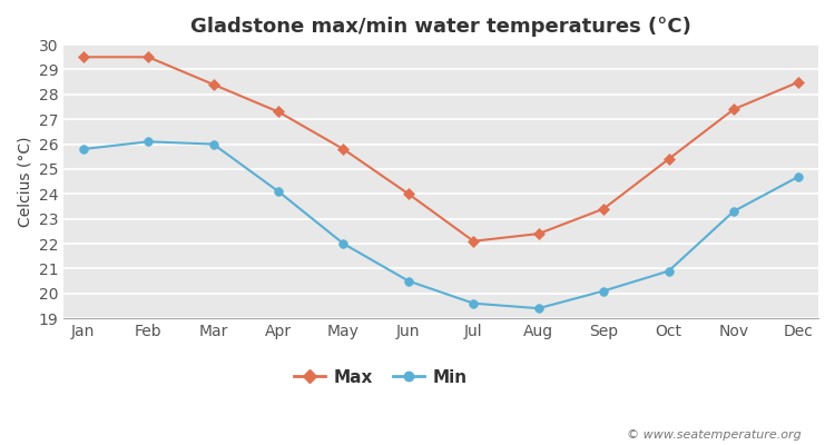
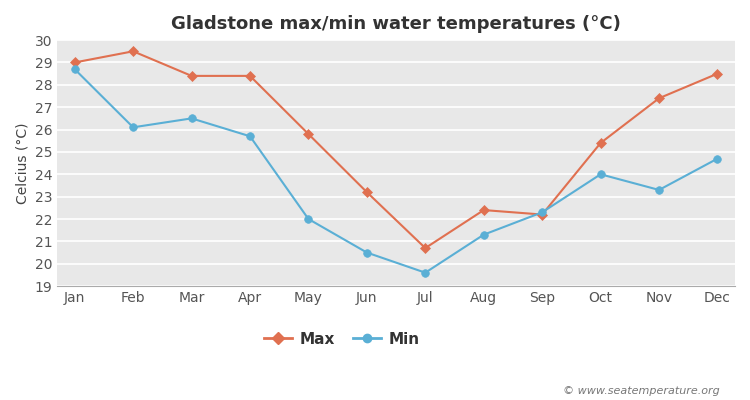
Max/Jan: 29.5 -> 29.0
Min/Jan: 25.8 -> 28.7
Min/Mar: 26.0 -> 26.5
Max/Apr: 27.3 -> 28.4
Min/Apr: 24.1 -> 25.7
Max/Jun: 24.0 -> 23.2
Max/Jul: 22.1 -> 20.7
Min/Aug: 19.4 -> 21.3
Max/Sep: 23.4 -> 22.2
Min/Sep: 20.1 -> 22.3
Min/Oct: 20.9 -> 24.0
